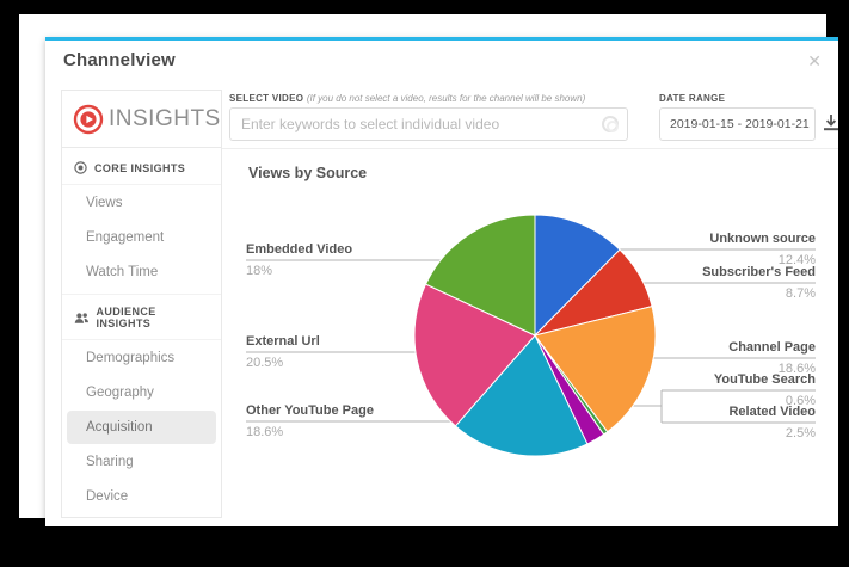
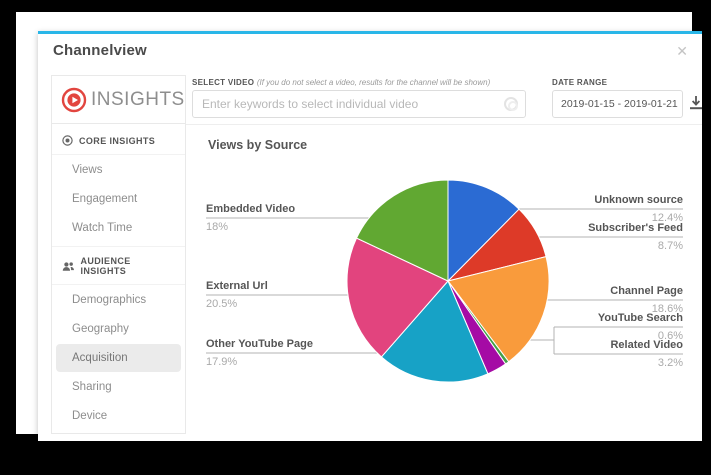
Related Video: 2.5% -> 3.2%
Other YouTube Page: 18.6% -> 17.9%
